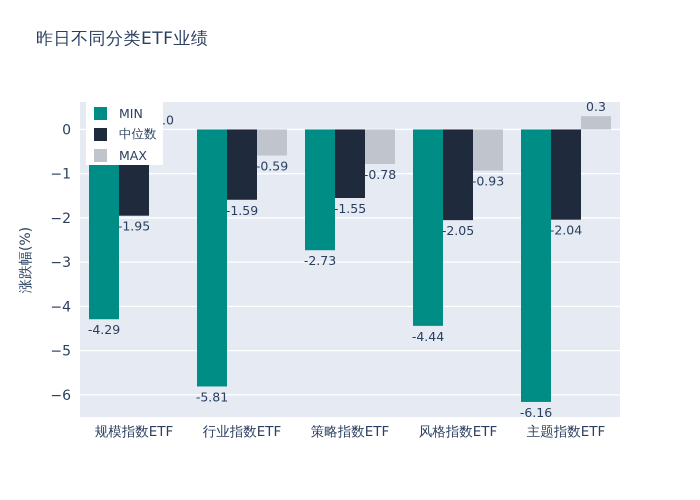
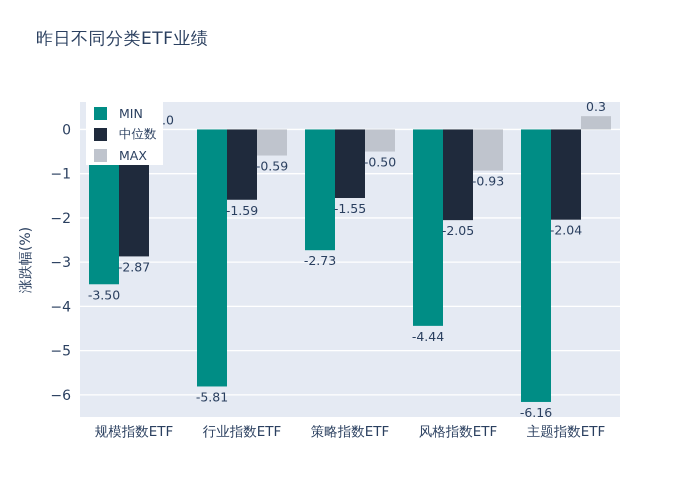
MIN/规模指数ETF: -4.29 -> -3.50
中位数/规模指数ETF: -1.95 -> -2.87
MAX/策略指数ETF: -0.78 -> -0.50
